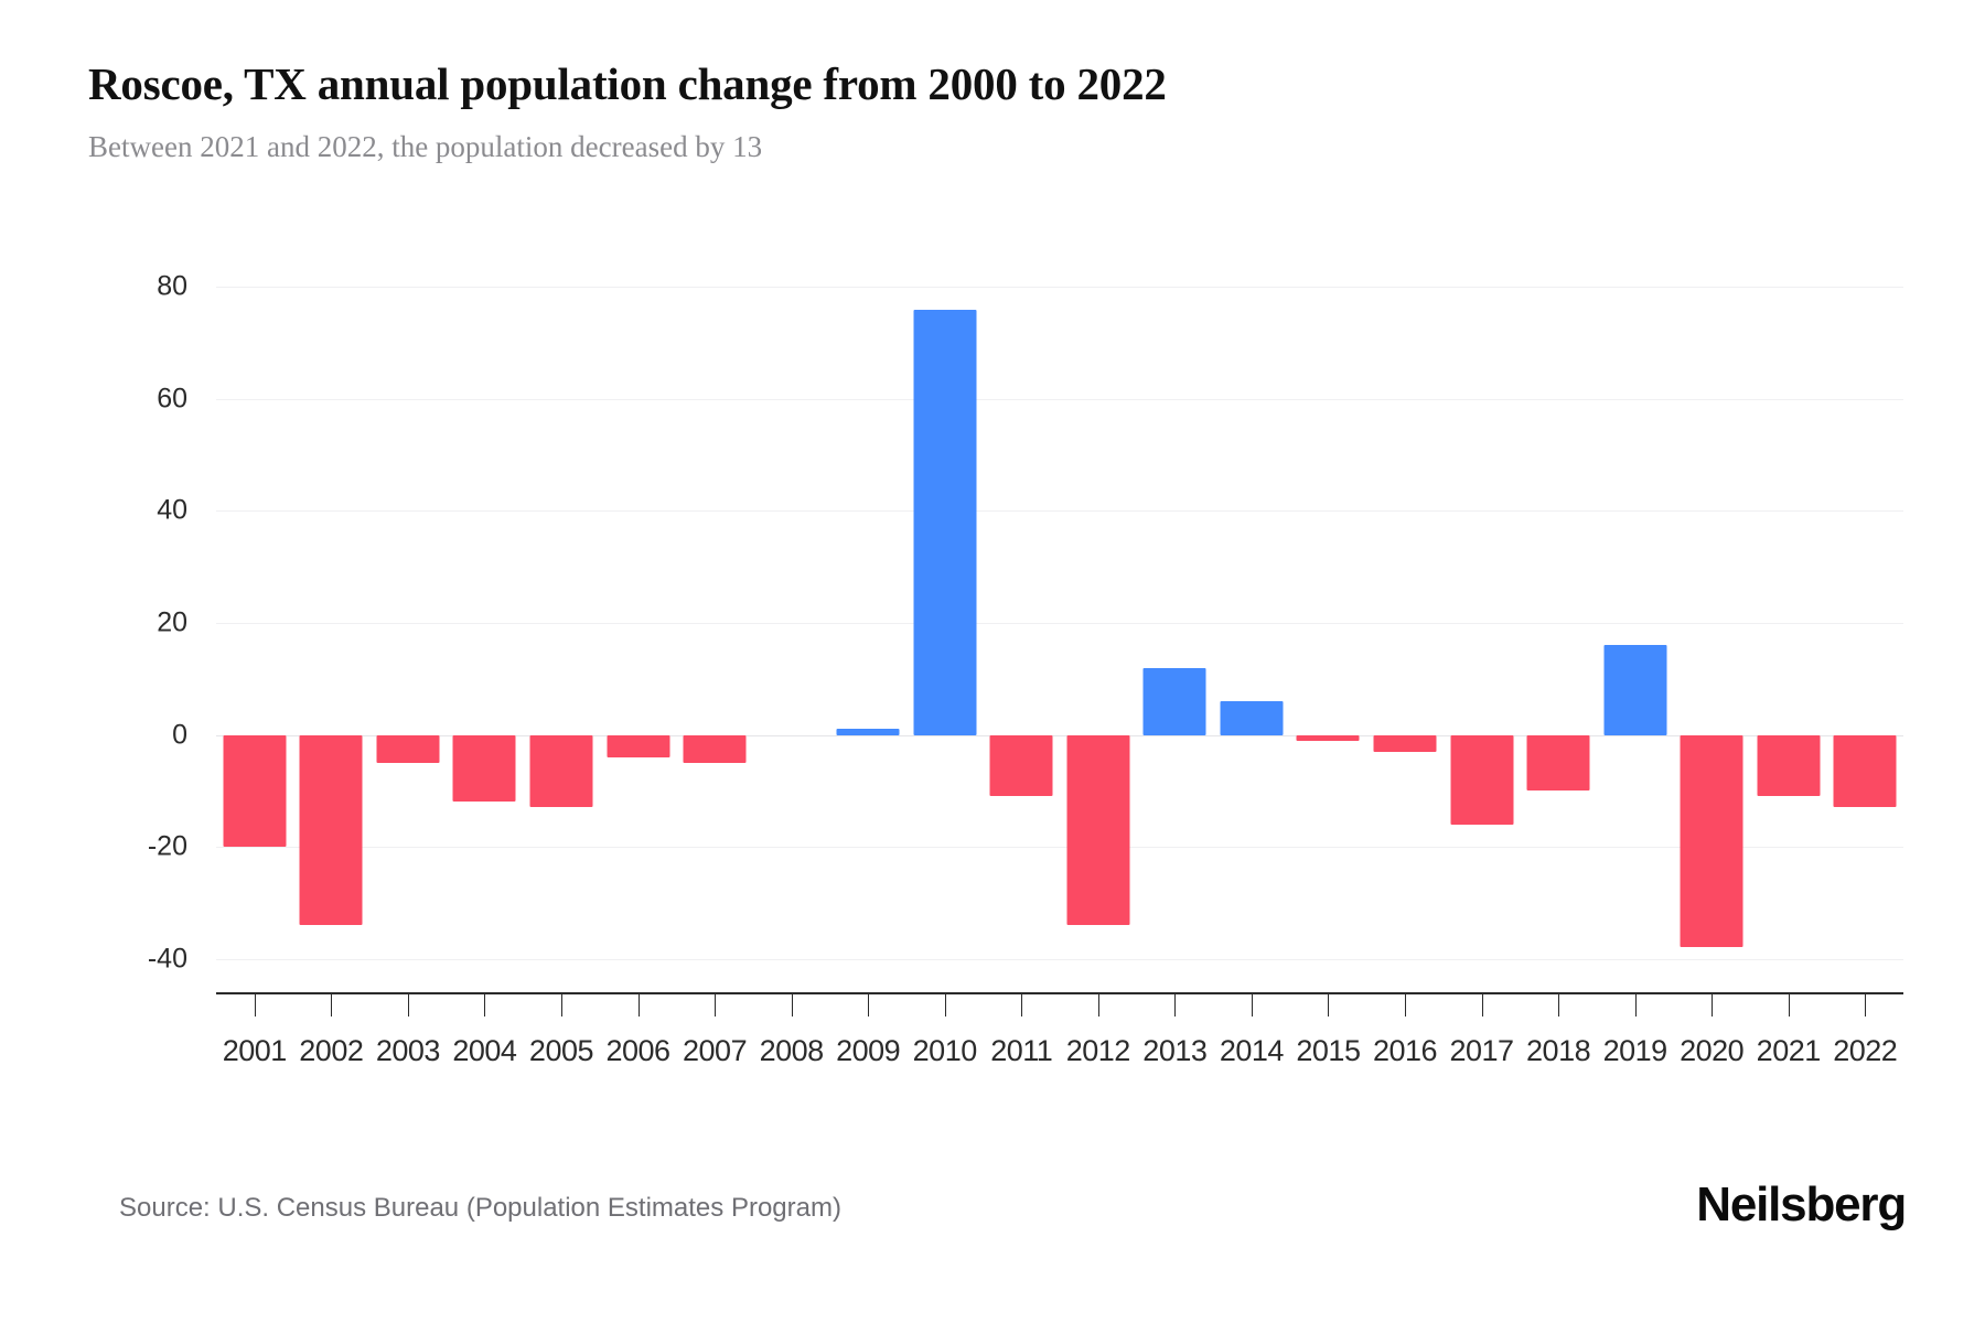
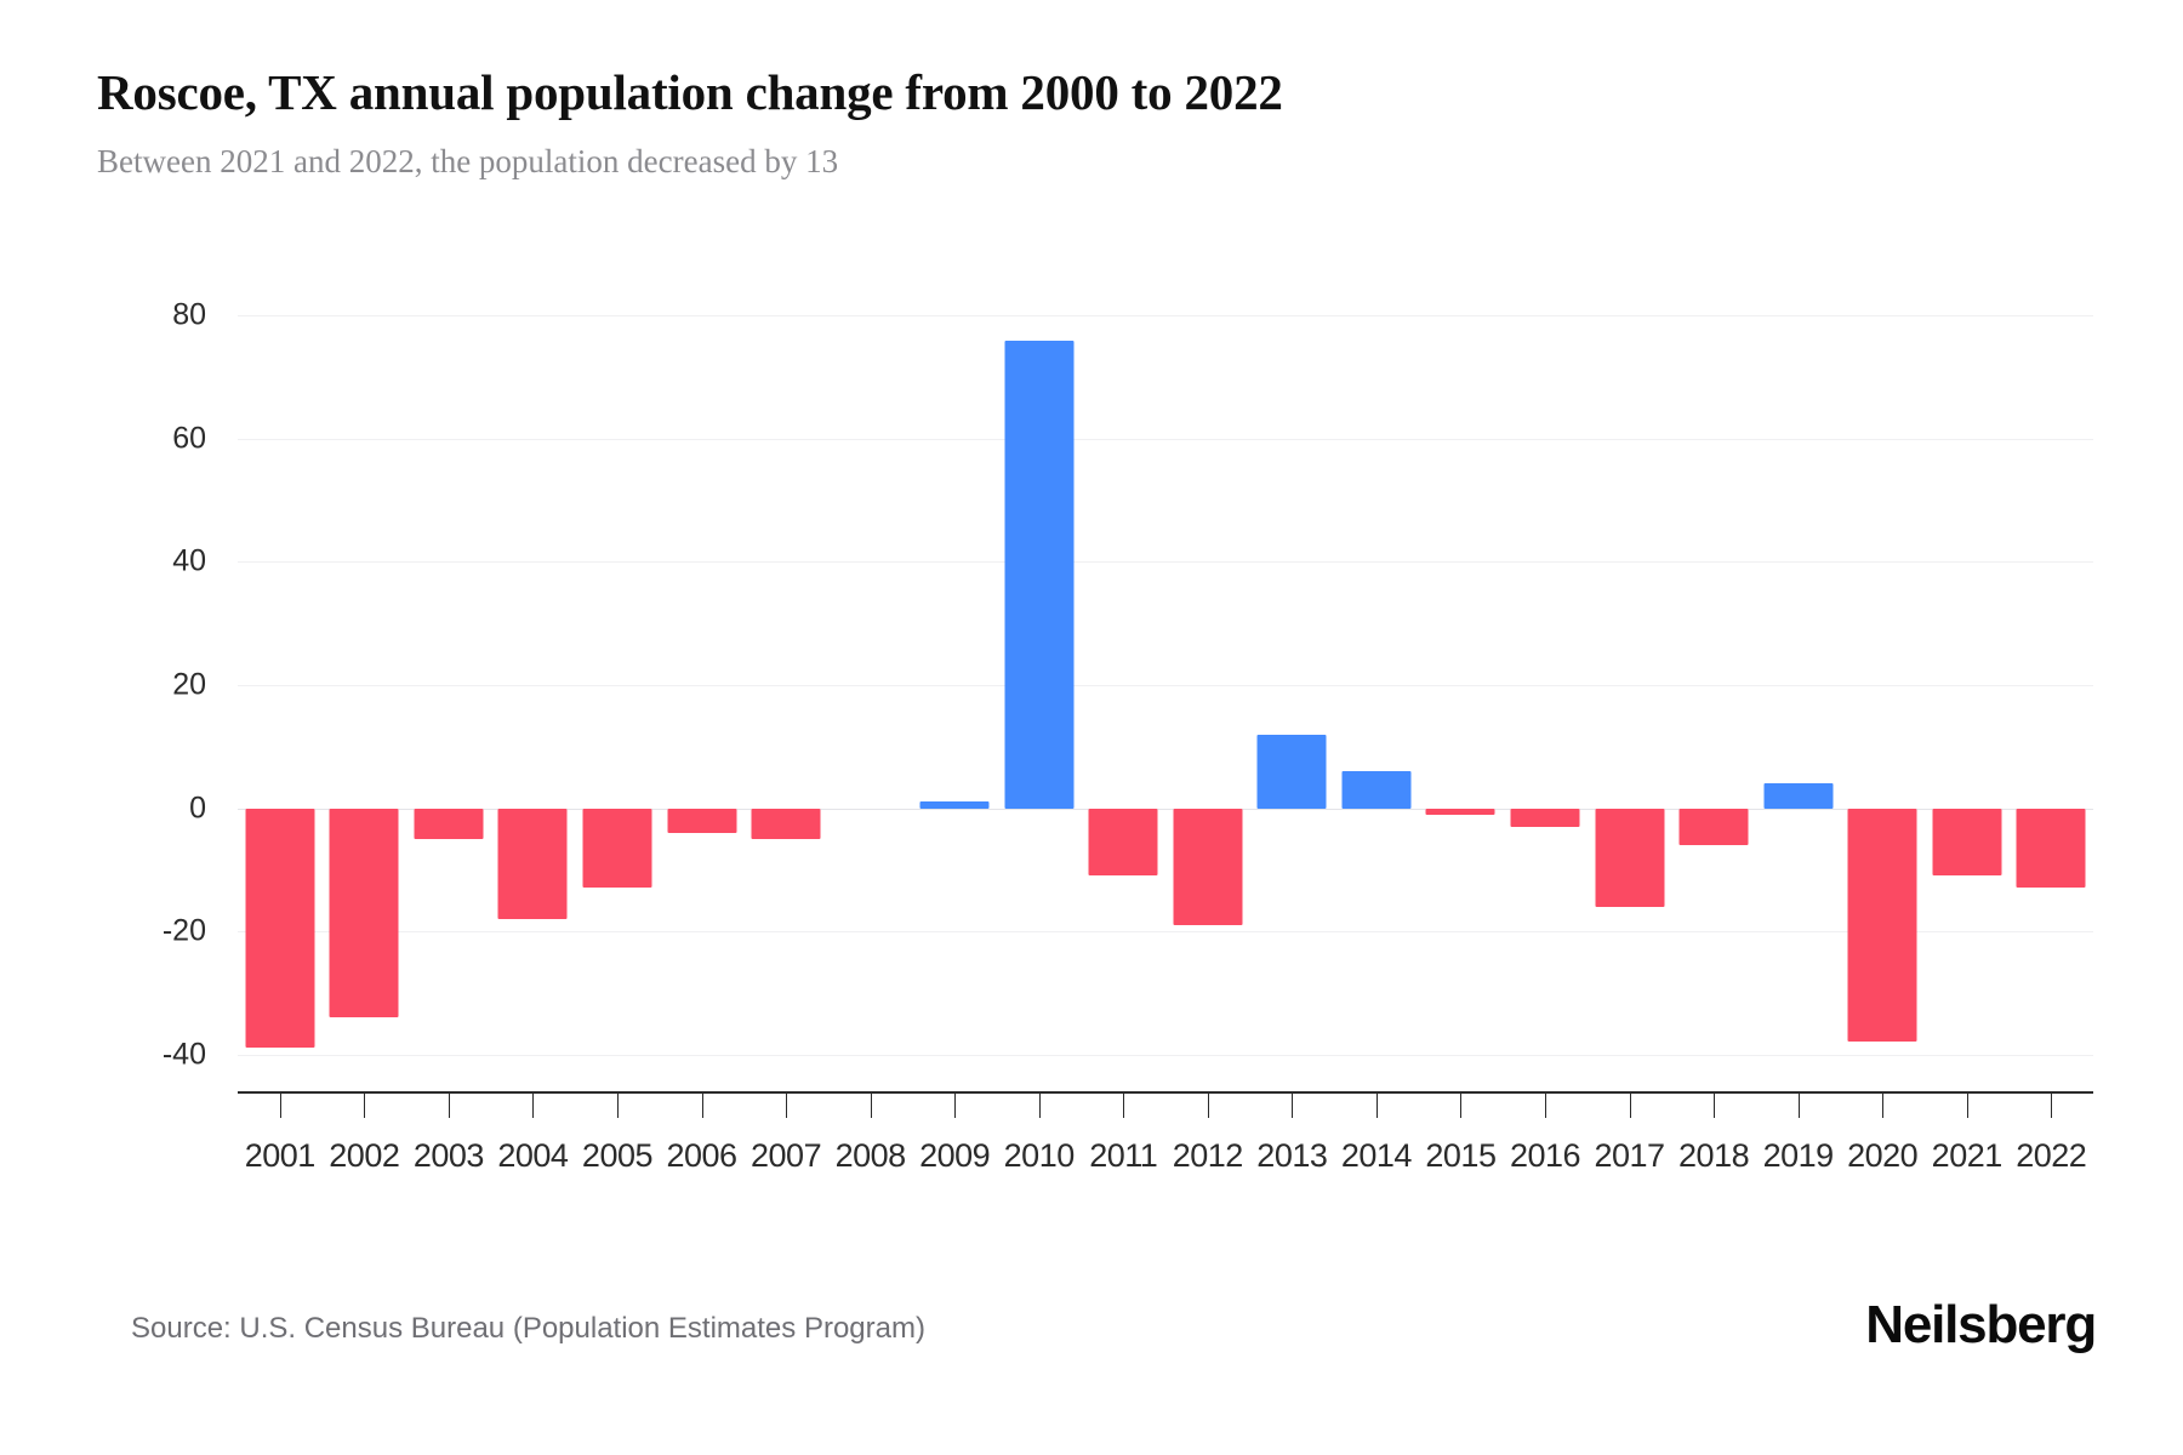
2001: -20 -> -39
2004: -12 -> -18
2012: -34 -> -19
2018: -10 -> -6
2019: 16 -> 4
